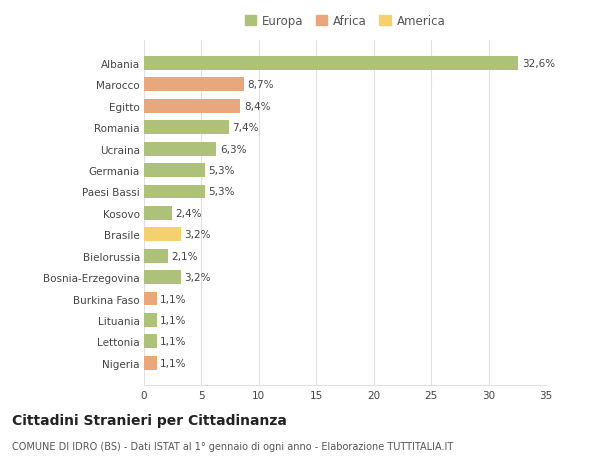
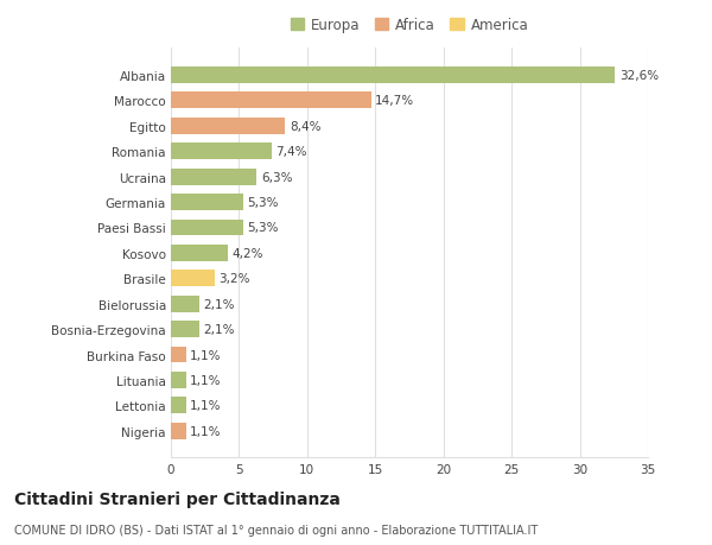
Marocco: 8,7% -> 14,7%
Kosovo: 2,4% -> 4,2%
Bosnia-Erzegovina: 3,2% -> 2,1%
